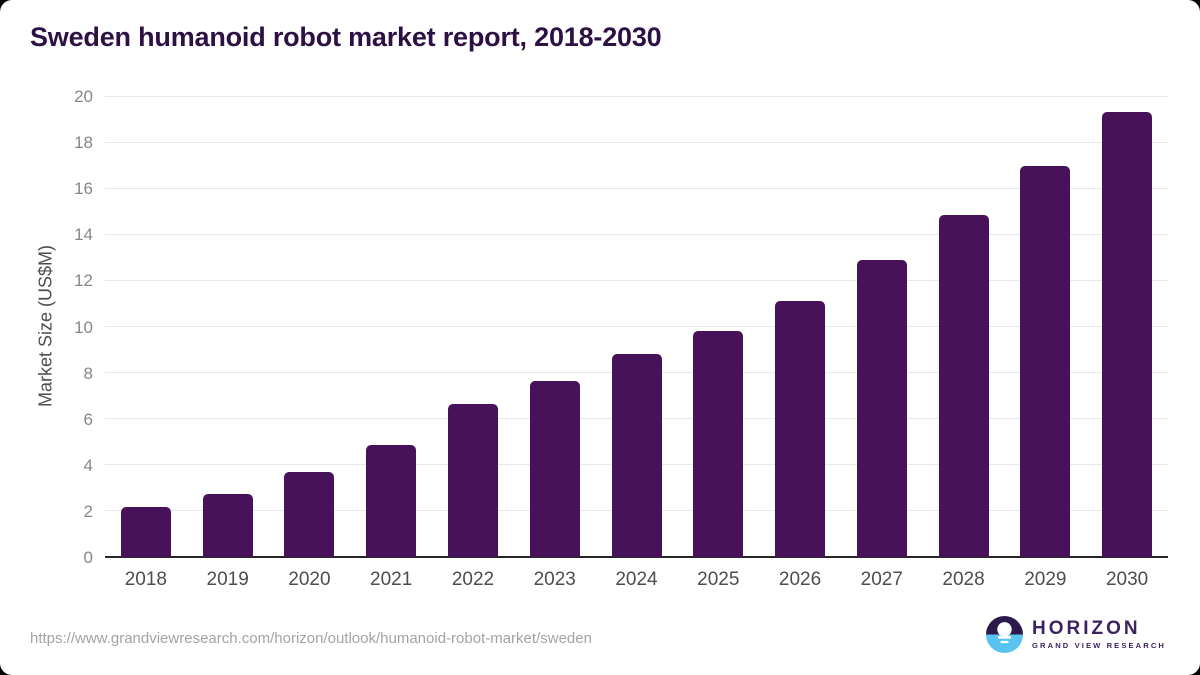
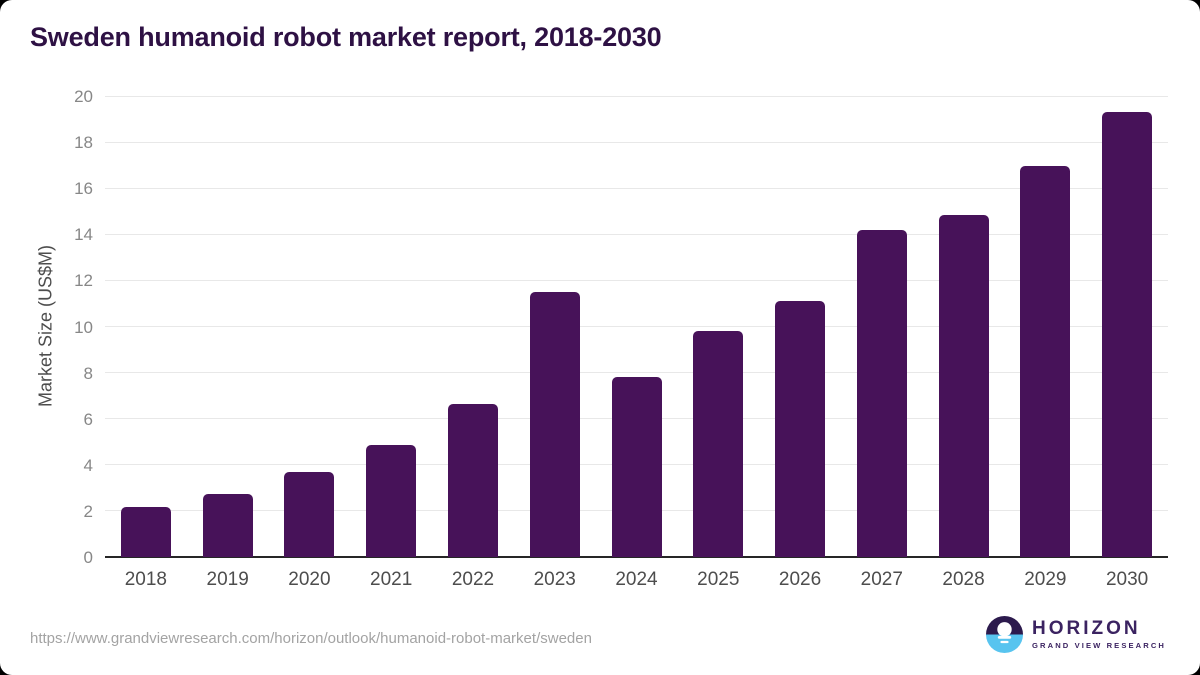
2023: 7.7 -> 11.5
2024: 8.8 -> 7.8
2027: 12.9 -> 14.2
